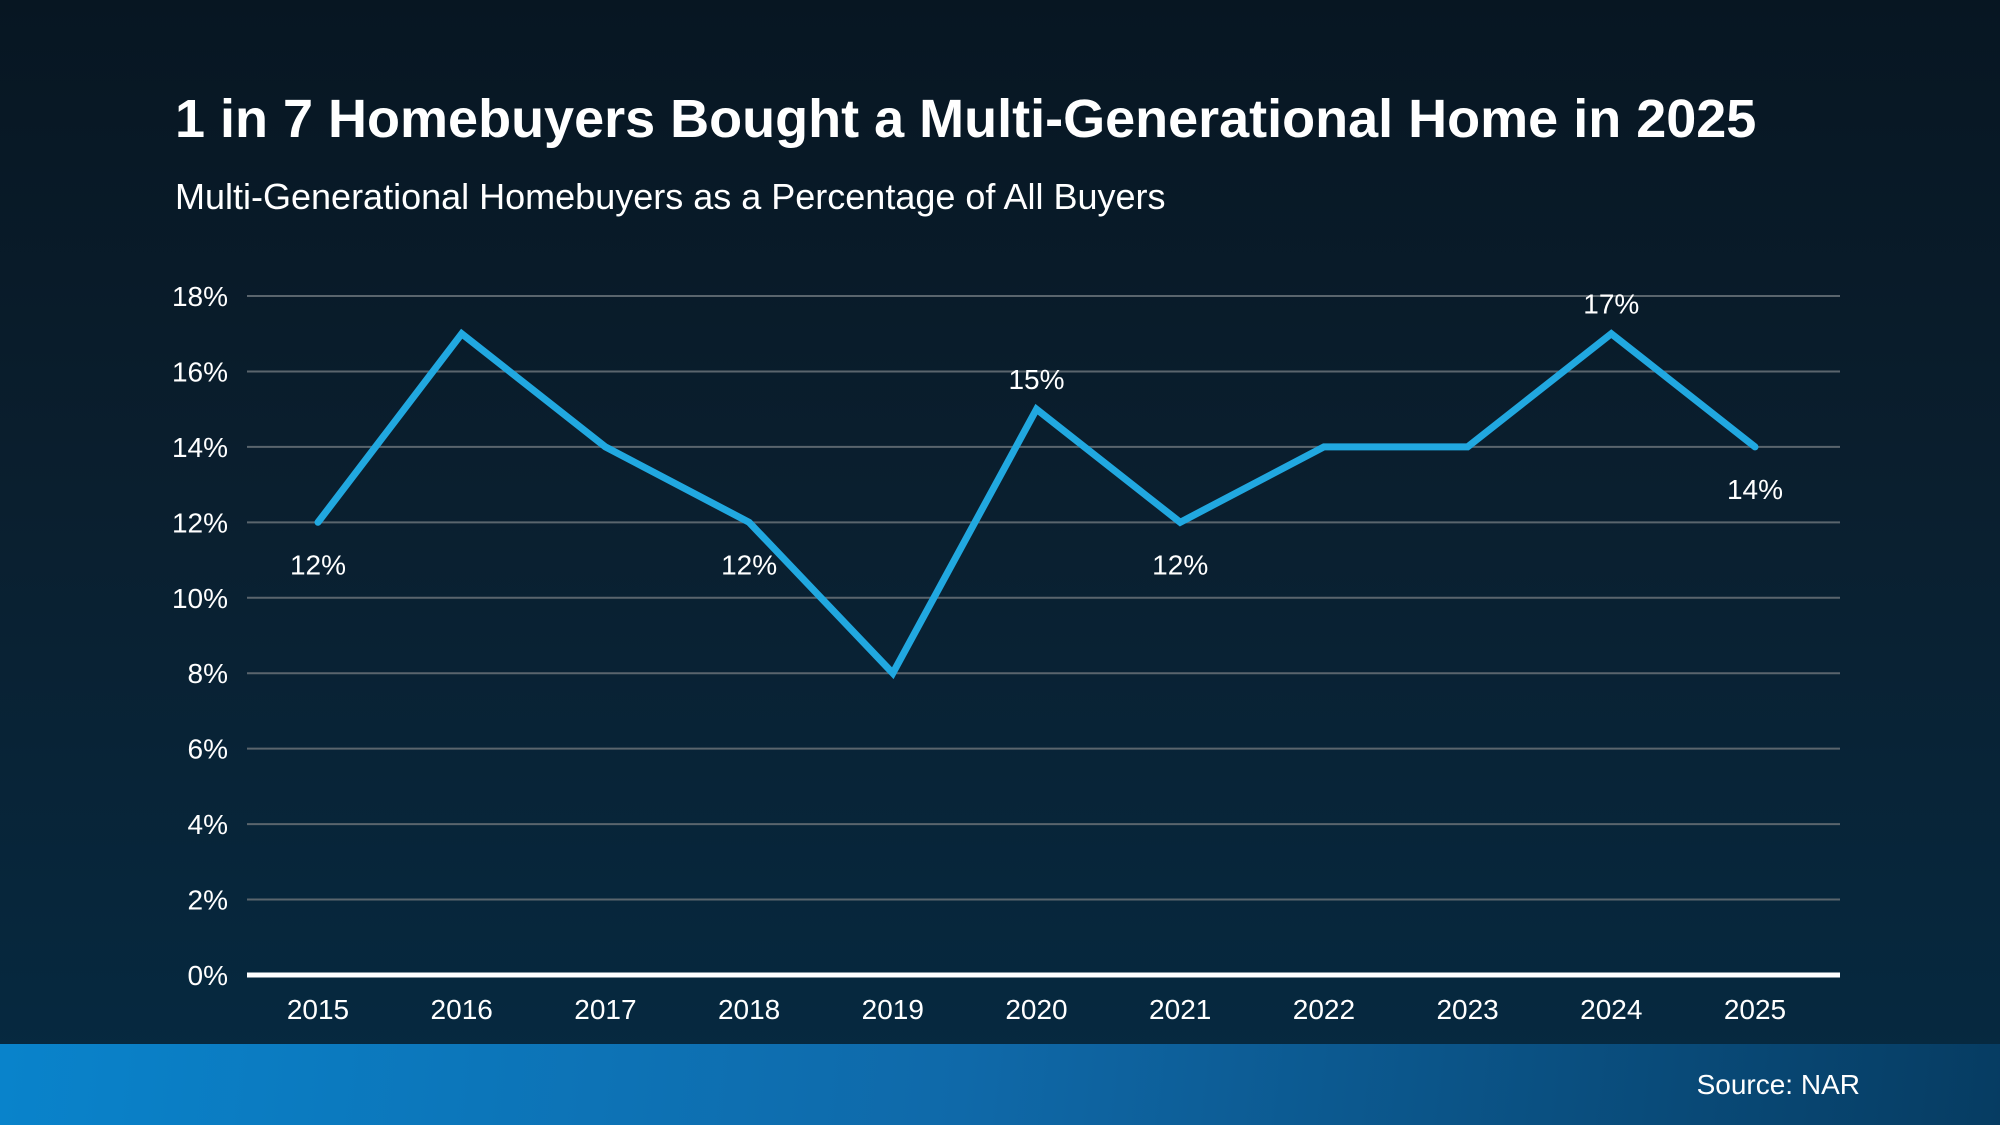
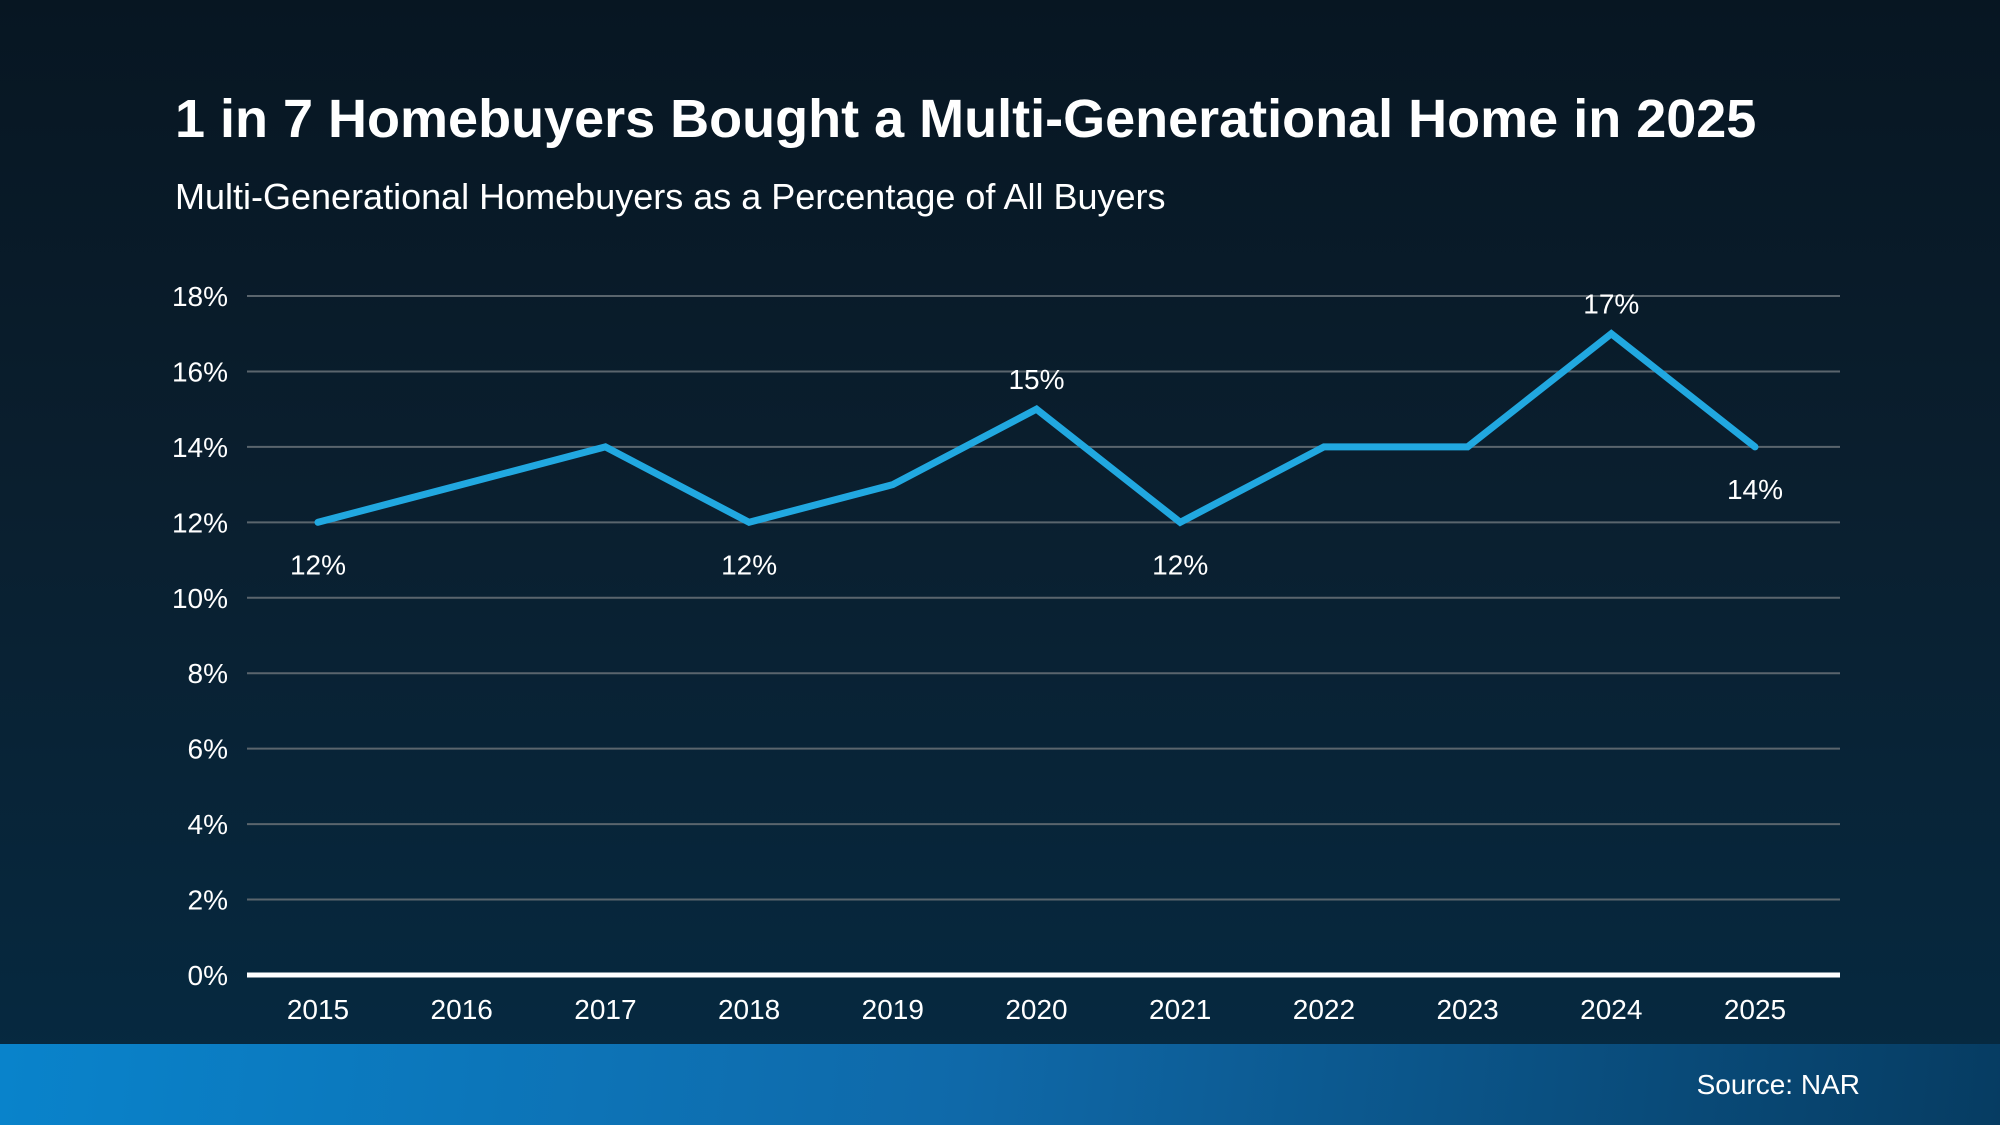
2016: 17% -> 13%
2019: 8% -> 13%
